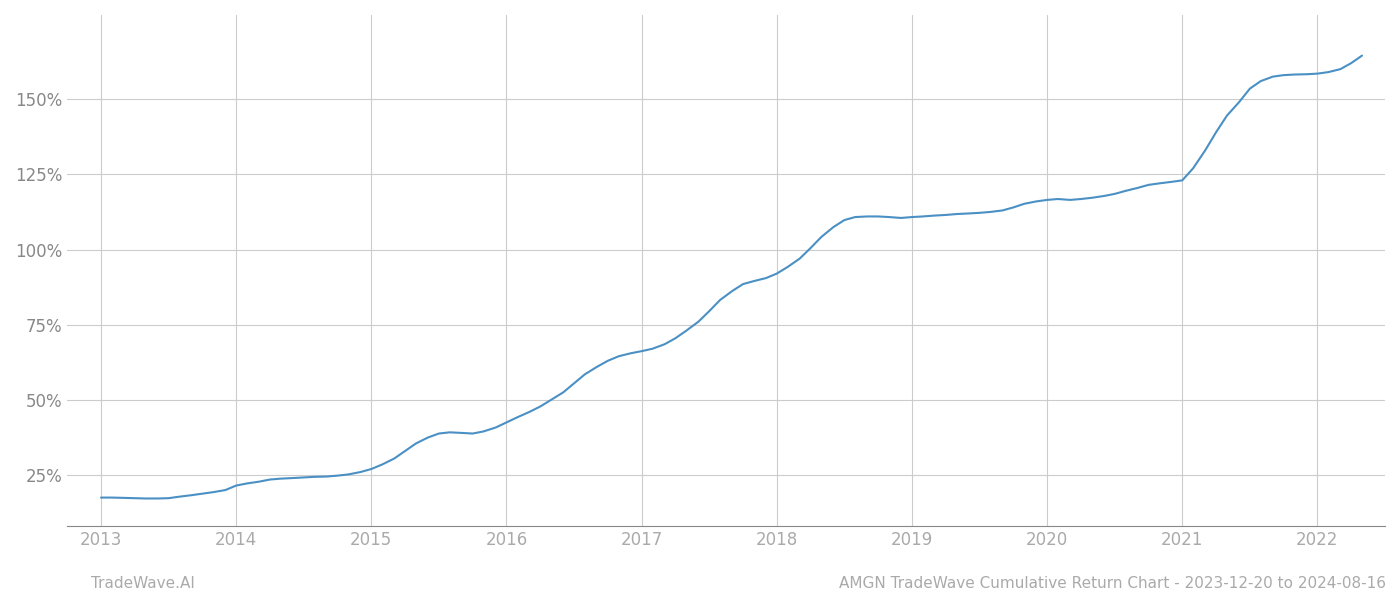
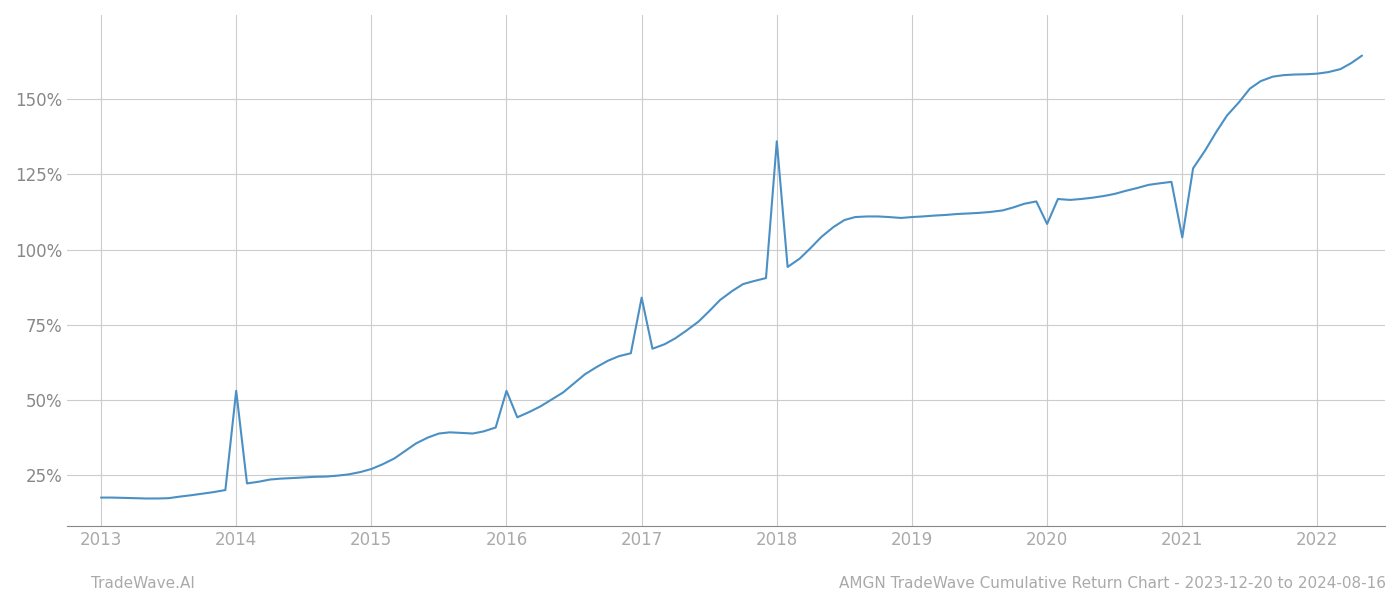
2014: 21.5% -> 53.0%
2016: 42.5% -> 53.0%
2017: 66.2% -> 84.0%
2018: 92.0% -> 136.0%
2020: 116.5% -> 108.5%
2021: 123.0% -> 104.0%
